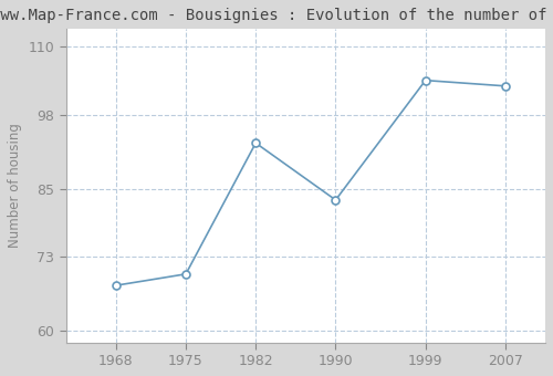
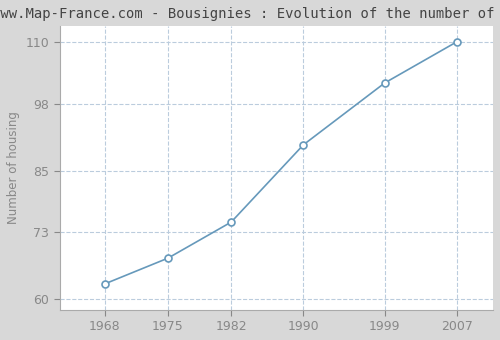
1968: 68 -> 63
1975: 70 -> 68
1982: 93 -> 75
1990: 83 -> 90
1999: 104 -> 102
2007: 103 -> 110
